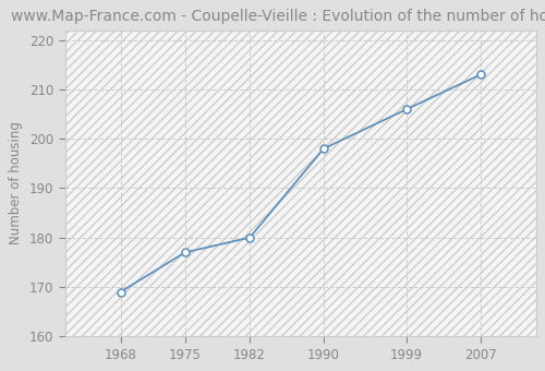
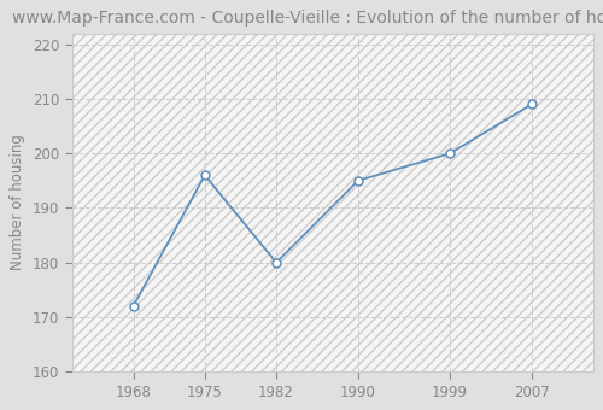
1968: 169 -> 172
1975: 177 -> 196
1990: 198 -> 195
1999: 206 -> 200
2007: 213 -> 209
